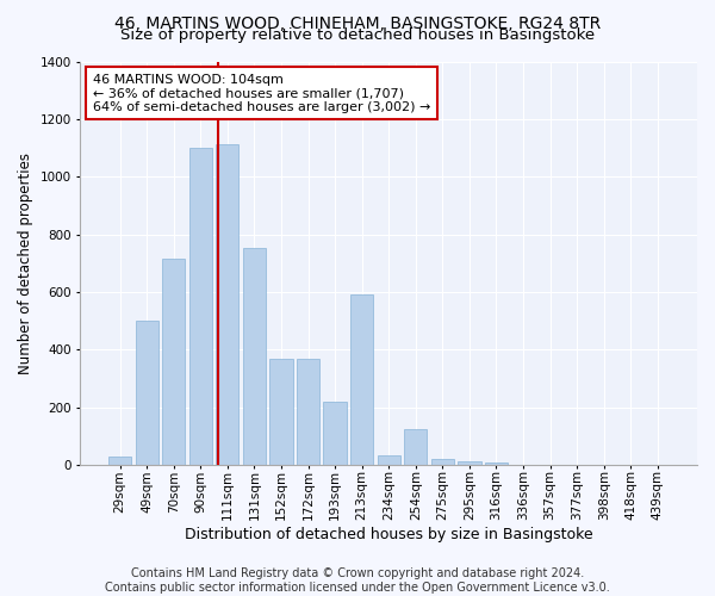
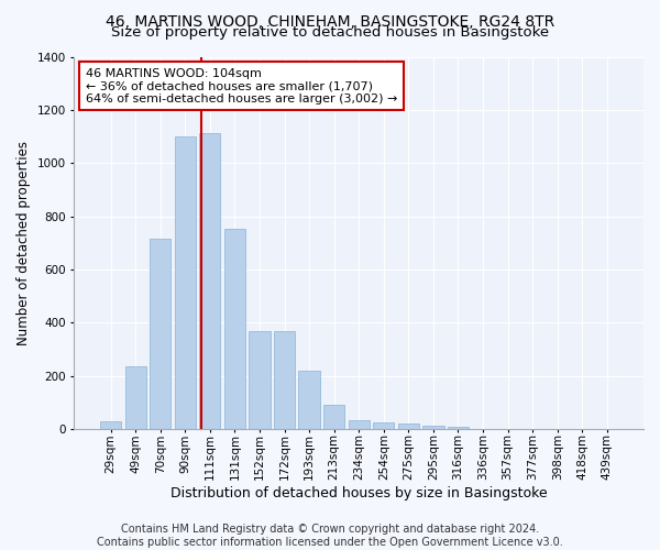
49sqm: 500 -> 237
213sqm: 590 -> 91
254sqm: 125 -> 27
